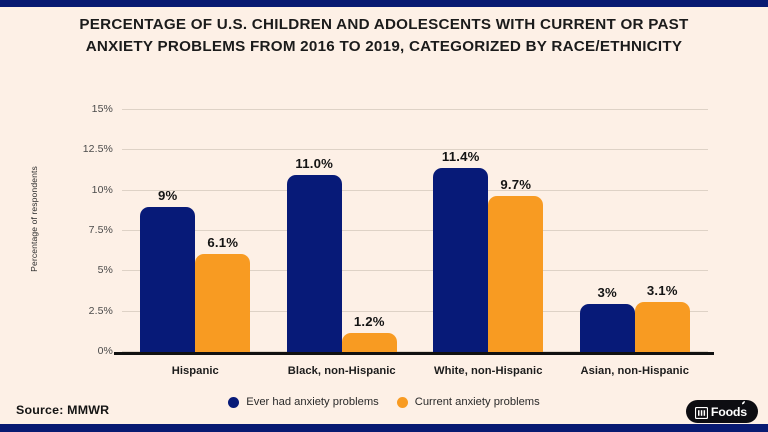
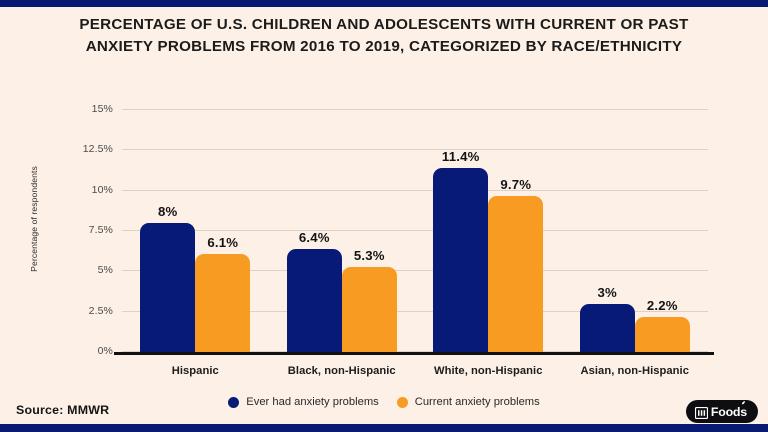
Ever had anxiety problems/Hispanic: 9% -> 8%
Ever had anxiety problems/Black, non-Hispanic: 11.0% -> 6.4%
Current anxiety problems/Black, non-Hispanic: 1.2% -> 5.3%
Current anxiety problems/Asian, non-Hispanic: 3.1% -> 2.2%
